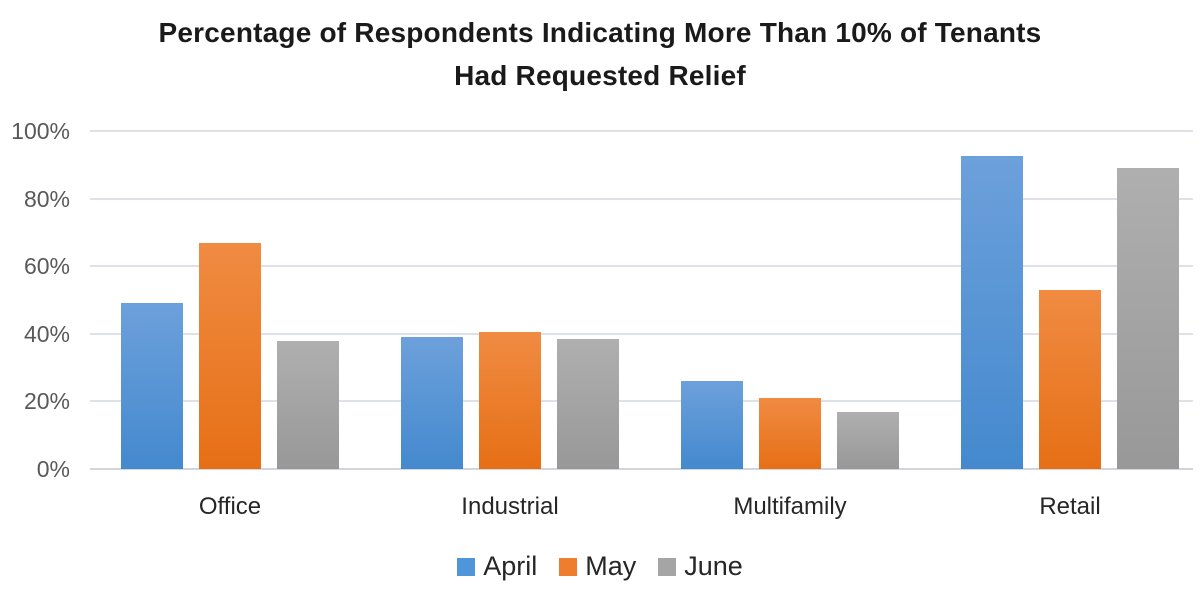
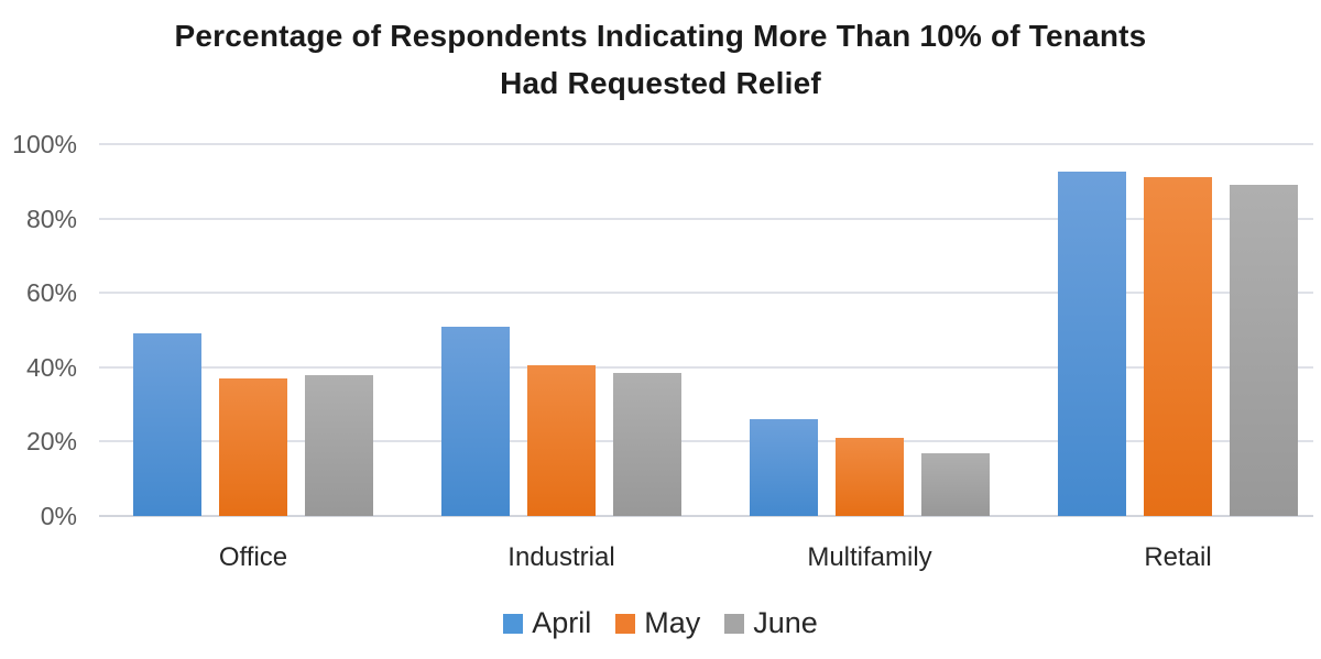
May/Office: 67% -> 37%
April/Industrial: 39% -> 51%
May/Retail: 53% -> 91%
